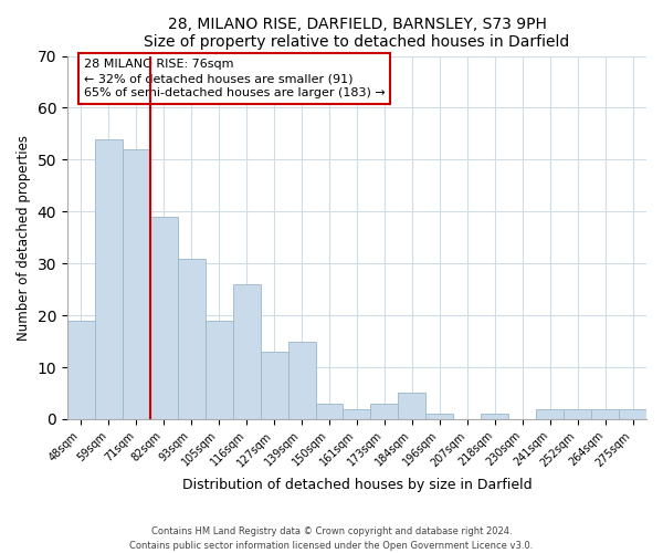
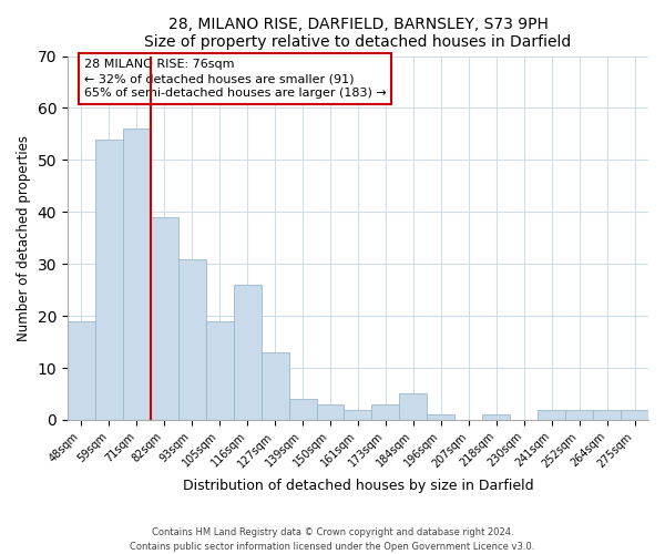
71sqm: 52 -> 56
139sqm: 15 -> 4
